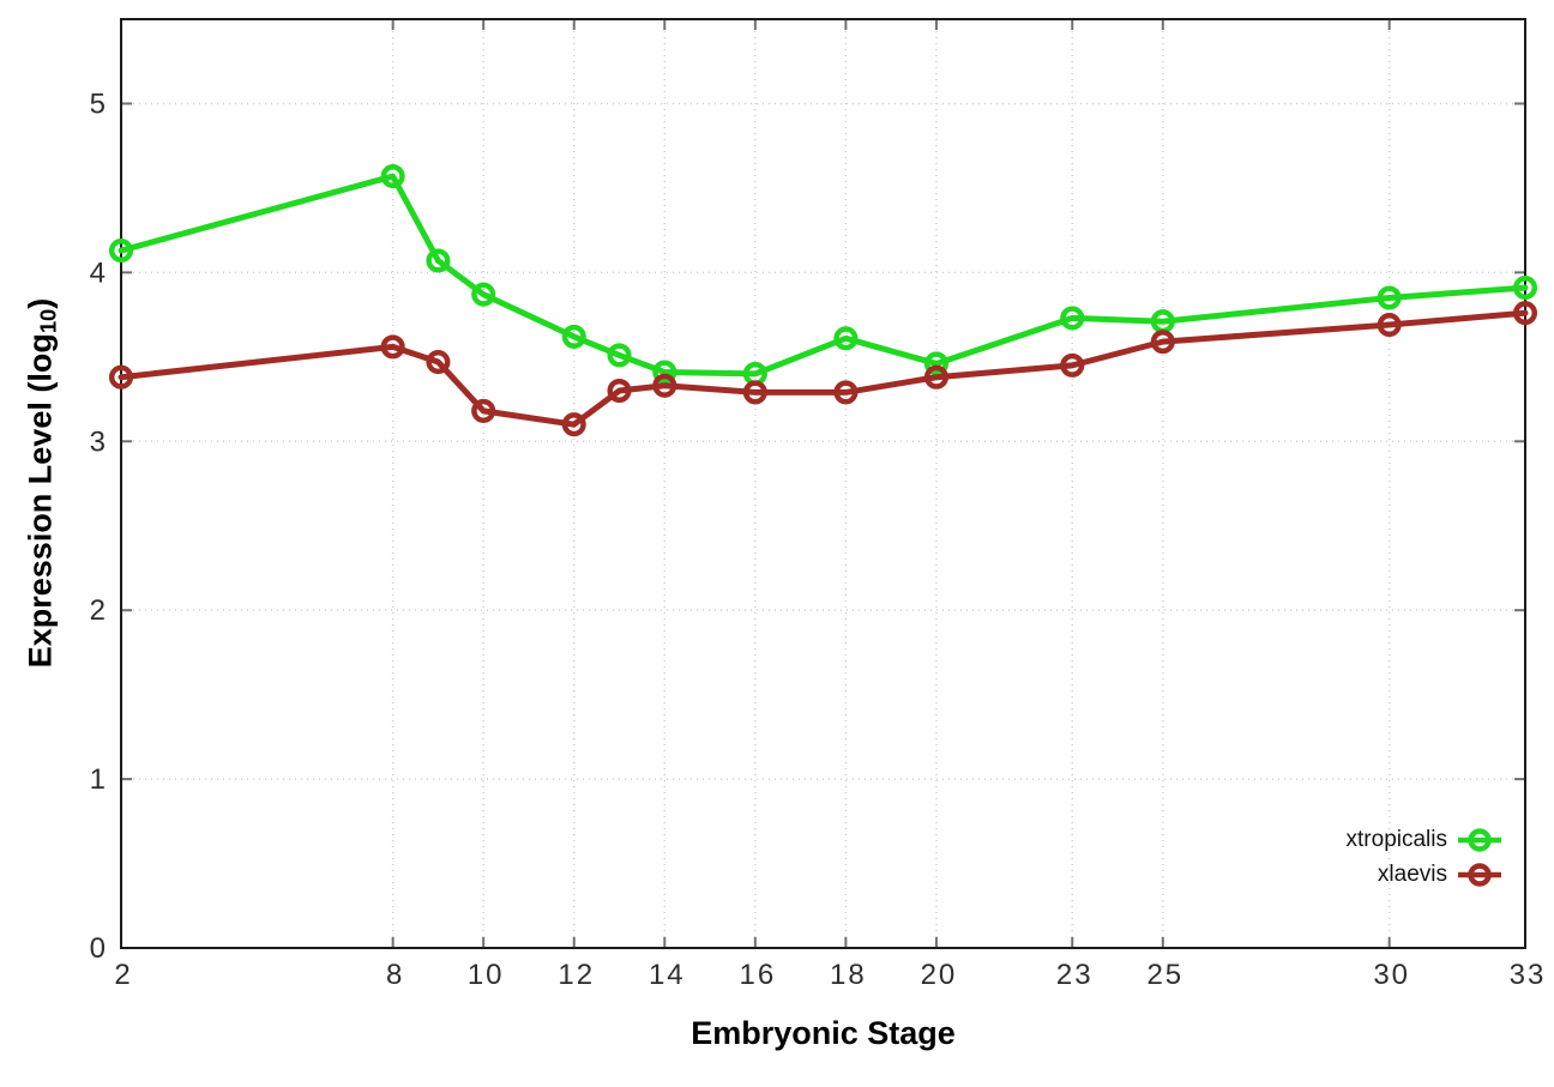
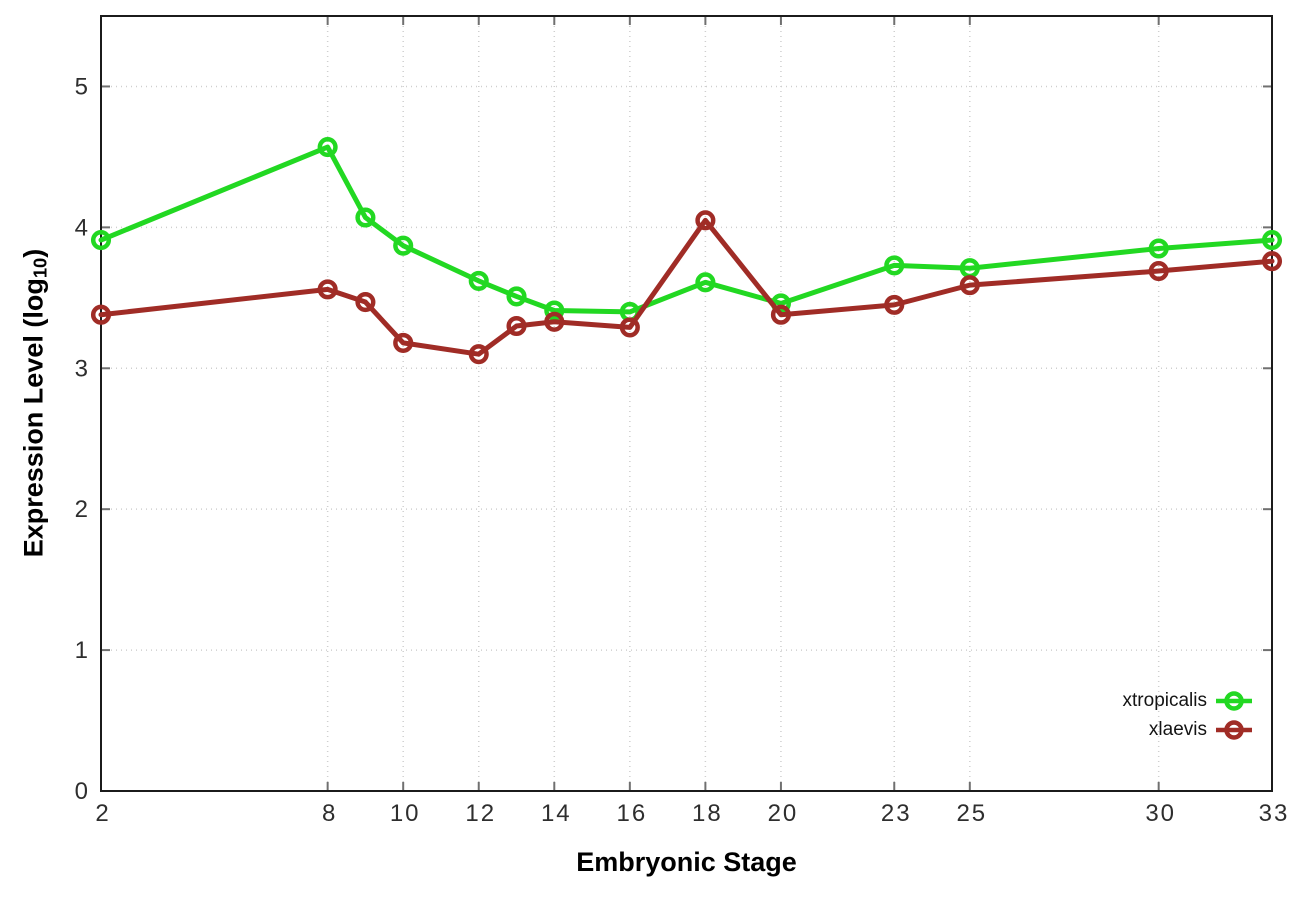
xtropicalis/2: 4.13 -> 3.91
xlaevis/18: 3.29 -> 4.05
